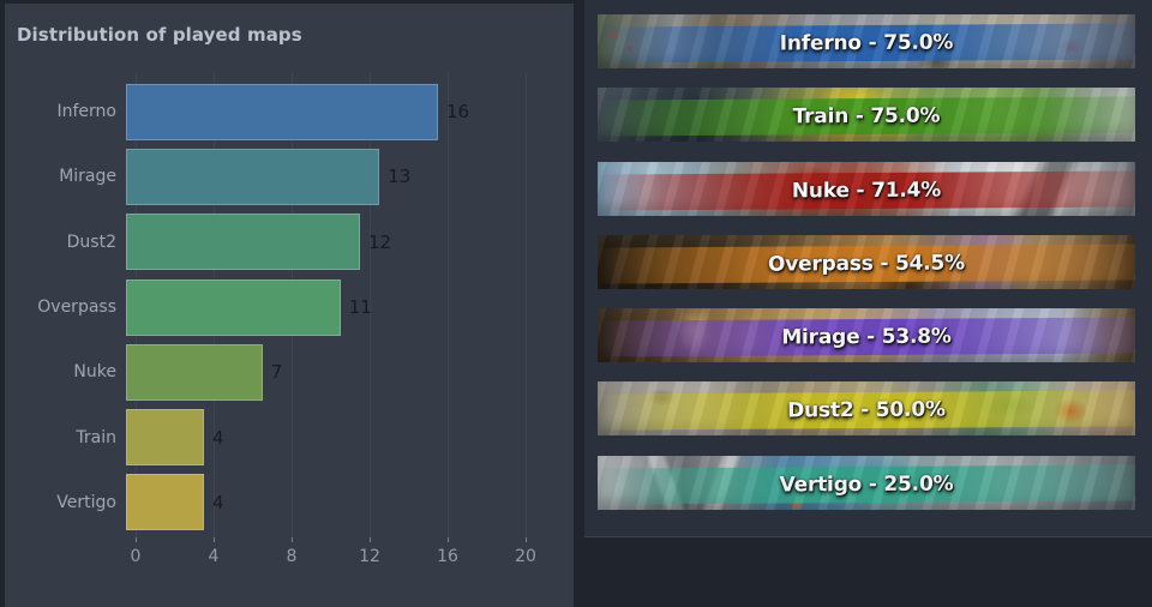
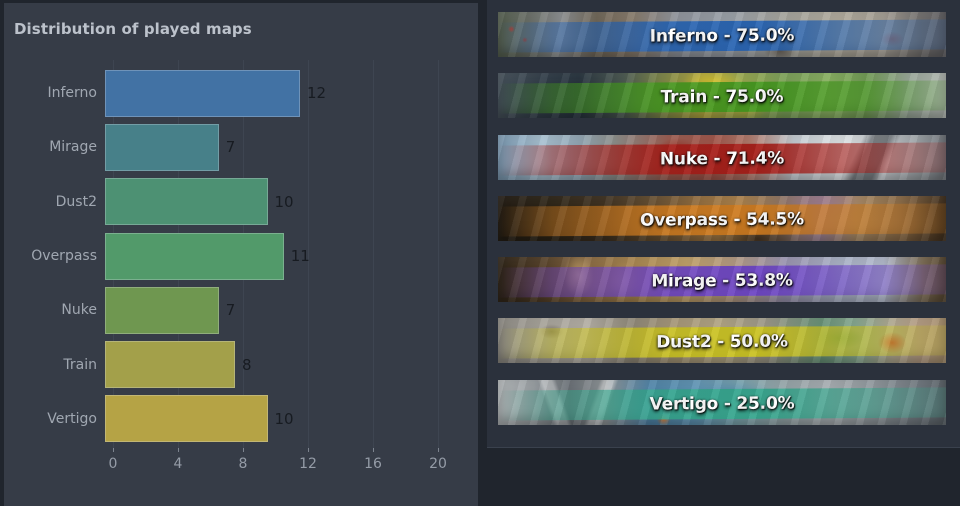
Distribution of played maps/Inferno: 16 -> 12
Distribution of played maps/Mirage: 13 -> 7
Distribution of played maps/Dust2: 12 -> 10
Distribution of played maps/Train: 4 -> 8
Distribution of played maps/Vertigo: 4 -> 10
